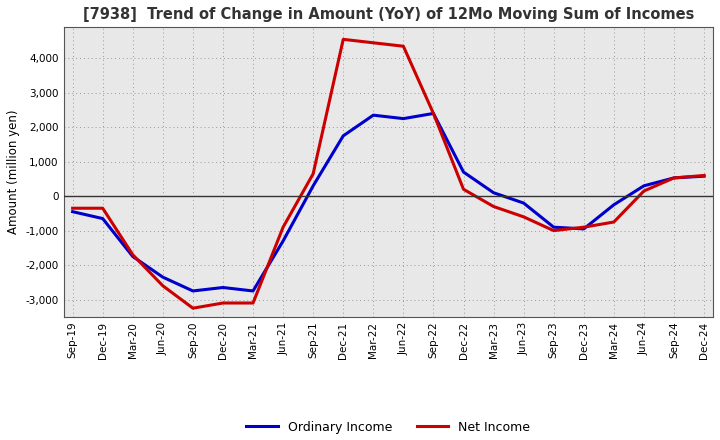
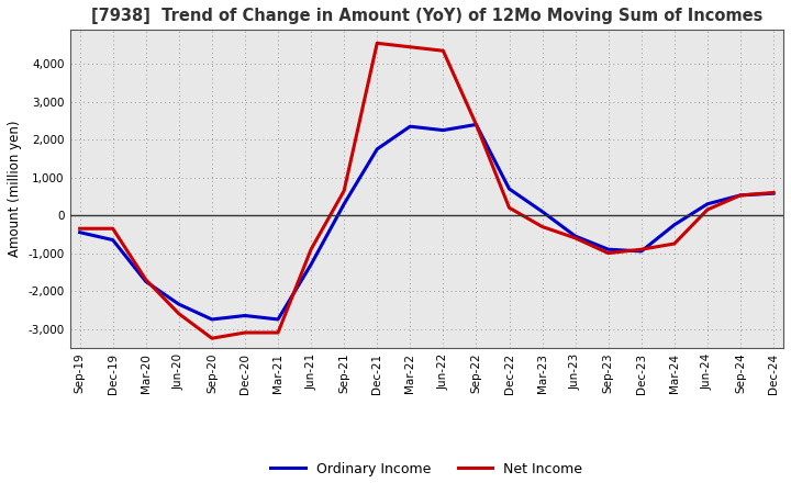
Ordinary Income/Jun-23: -200 -> -550
